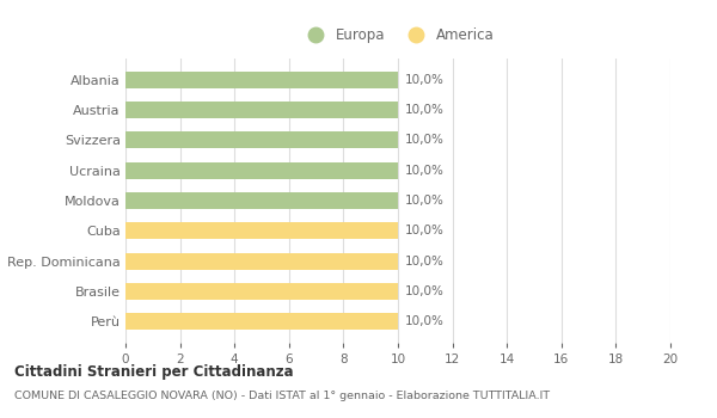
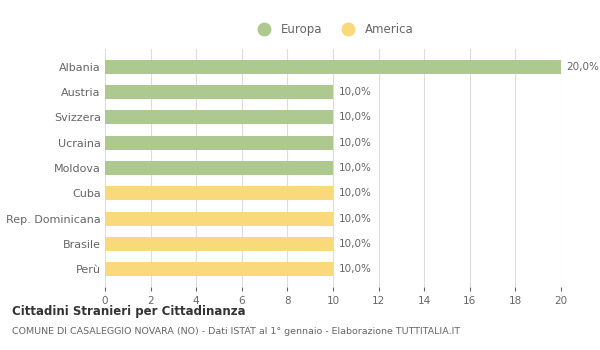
Albania: 10,0% -> 20,0%
